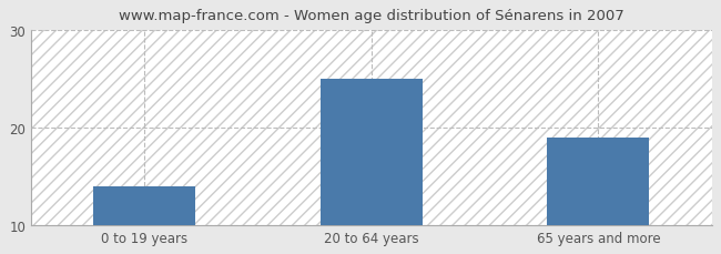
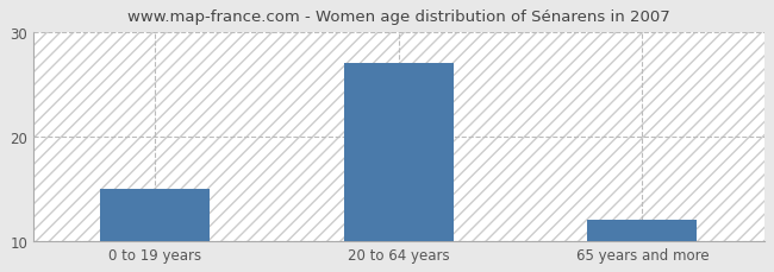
0 to 19 years: 14 -> 15
20 to 64 years: 25 -> 27
65 years and more: 19 -> 12
